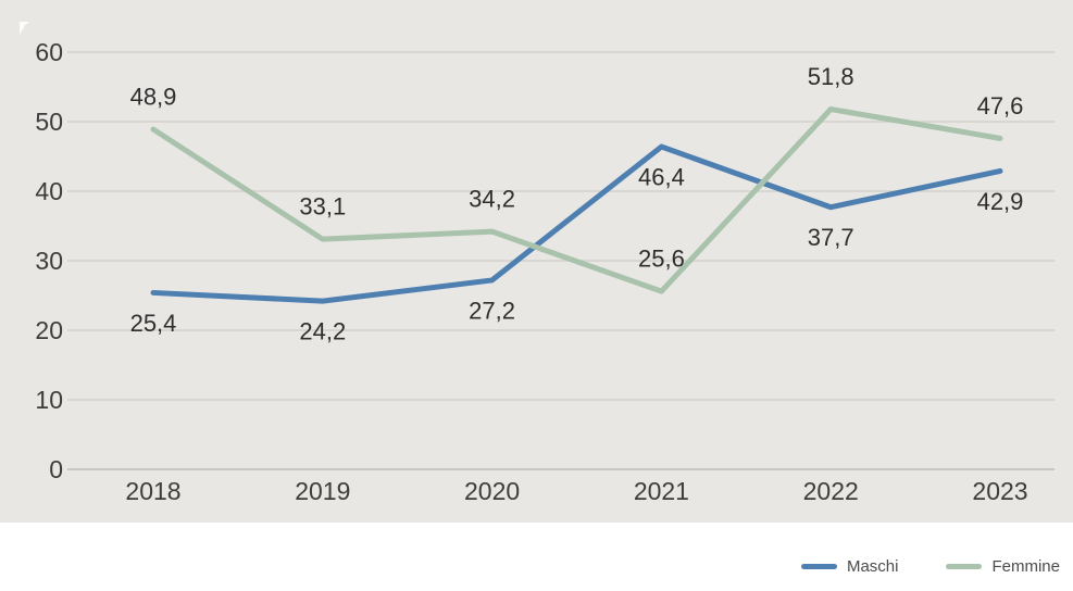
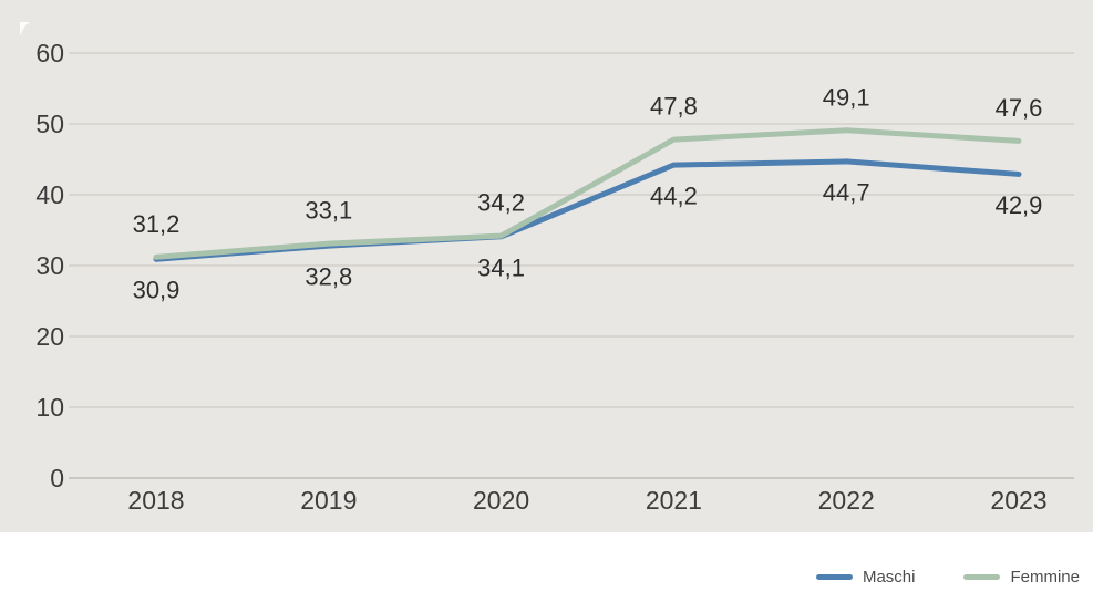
Maschi/2018: 25,4 -> 30,9
Femmine/2018: 48,9 -> 31,2
Maschi/2019: 24,2 -> 32,8
Maschi/2020: 27,2 -> 34,1
Maschi/2021: 46,4 -> 44,2
Femmine/2021: 25,6 -> 47,8
Maschi/2022: 37,7 -> 44,7
Femmine/2022: 51,8 -> 49,1
